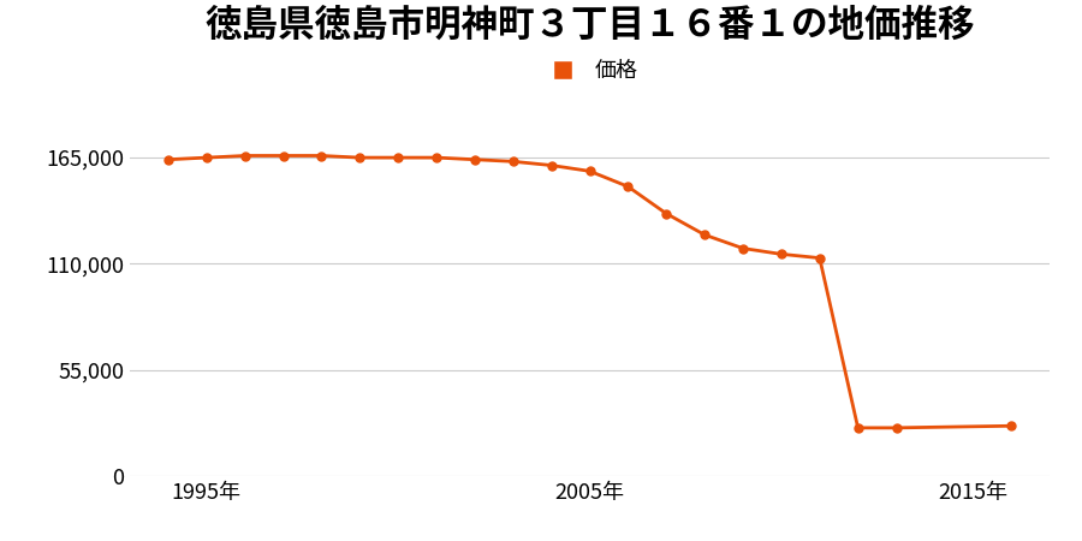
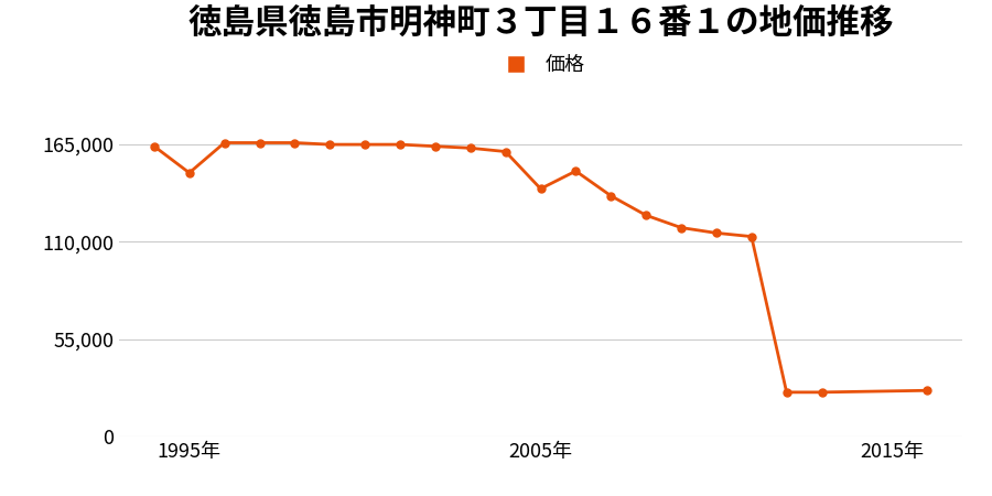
1995年: 165,000 -> 149,000
2005年: 158,000 -> 140,000
